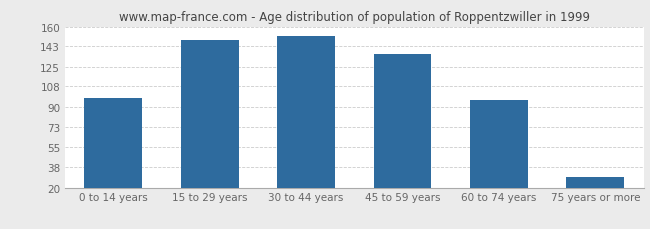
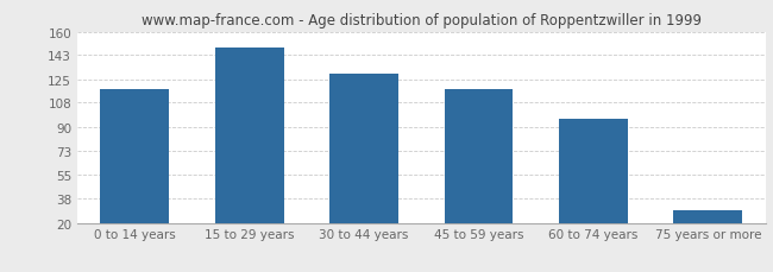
0 to 14 years: 98 -> 118
30 to 44 years: 152 -> 129
45 to 59 years: 136 -> 118
